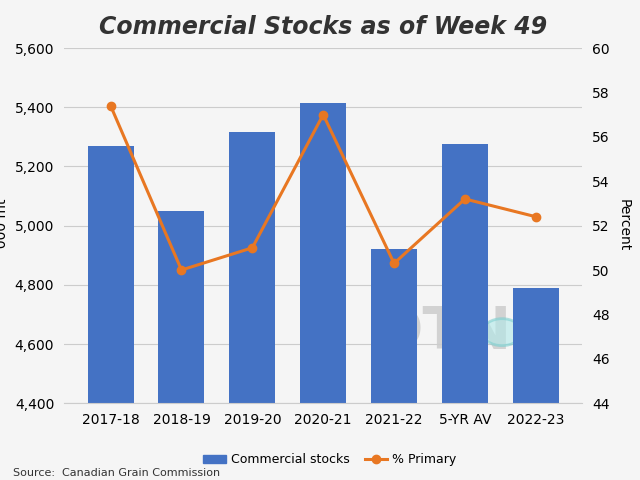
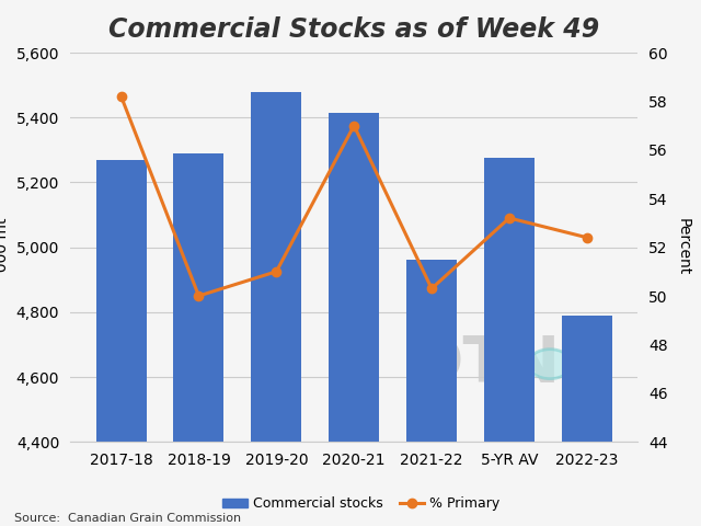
% Primary/2017-18: 57.4 -> 58.2
Commercial stocks/2018-19: 5,050 -> 5,290
Commercial stocks/2019-20: 5,315 -> 5,480
Commercial stocks/2021-22: 4,920 -> 4,960
